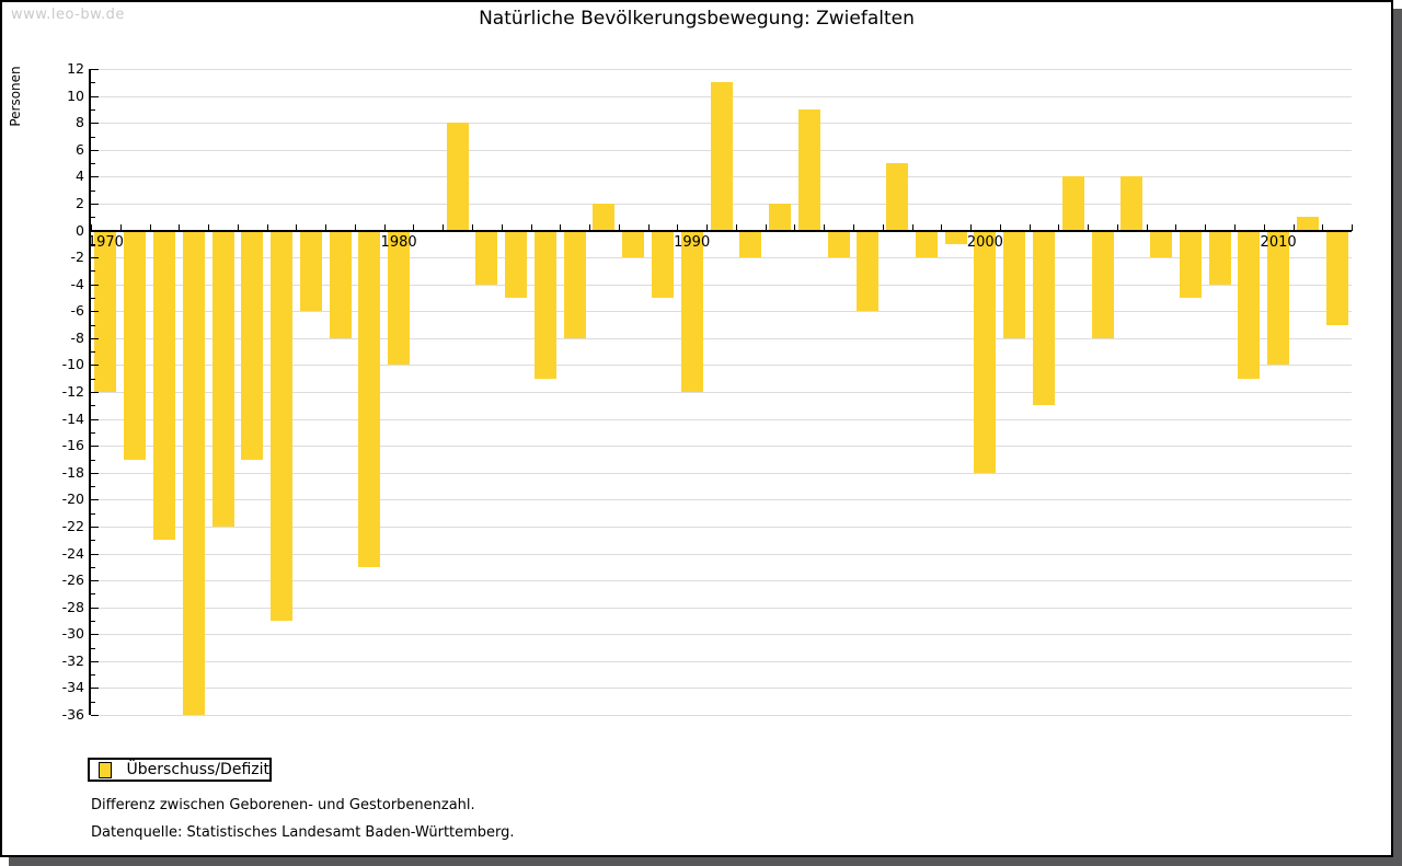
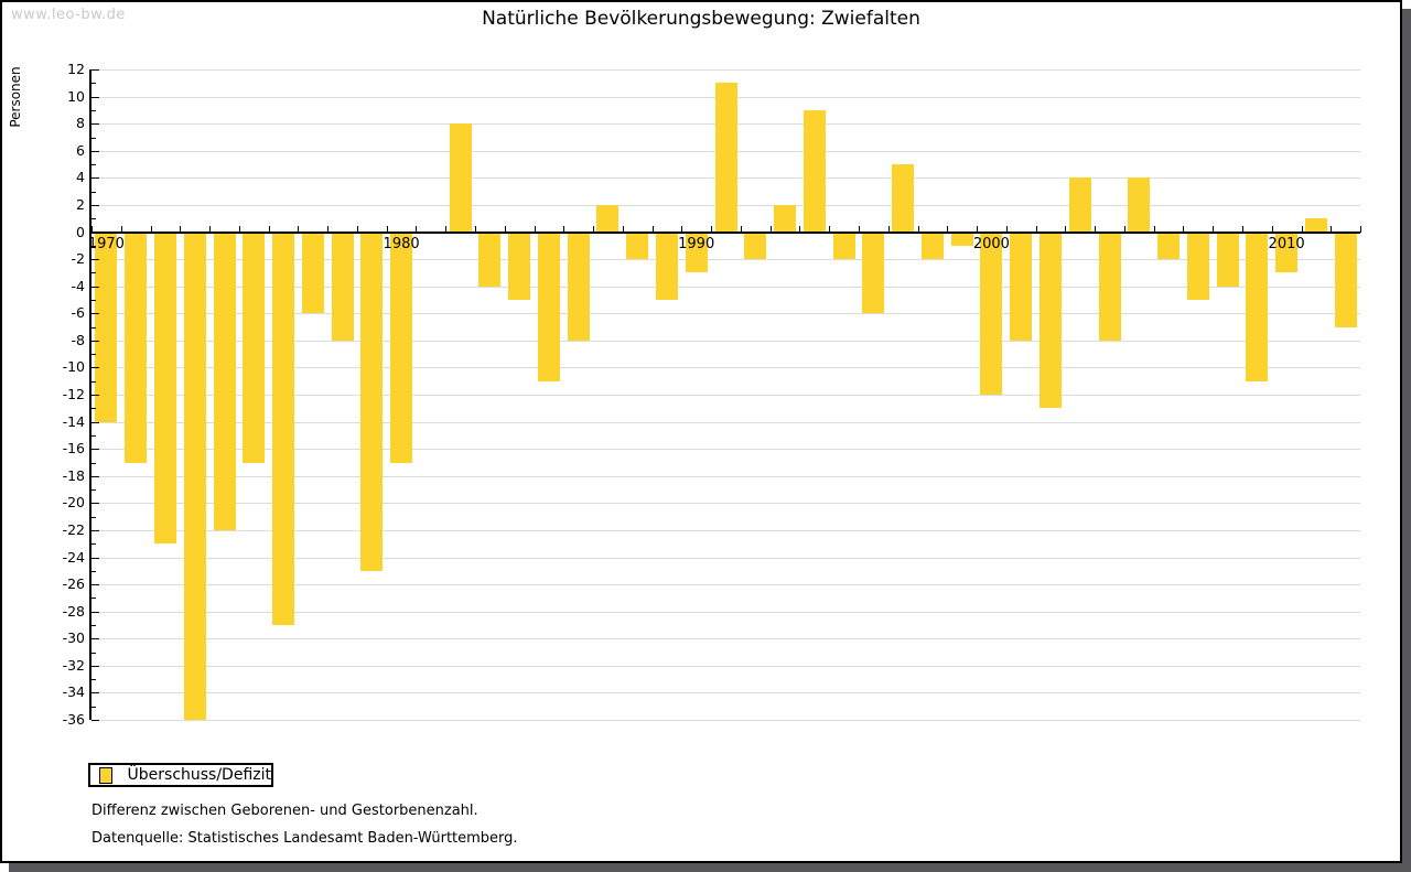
1970: -12 -> -14
1980: -10 -> -17
1990: -12 -> -3
2000: -18 -> -12
2010: -10 -> -3
